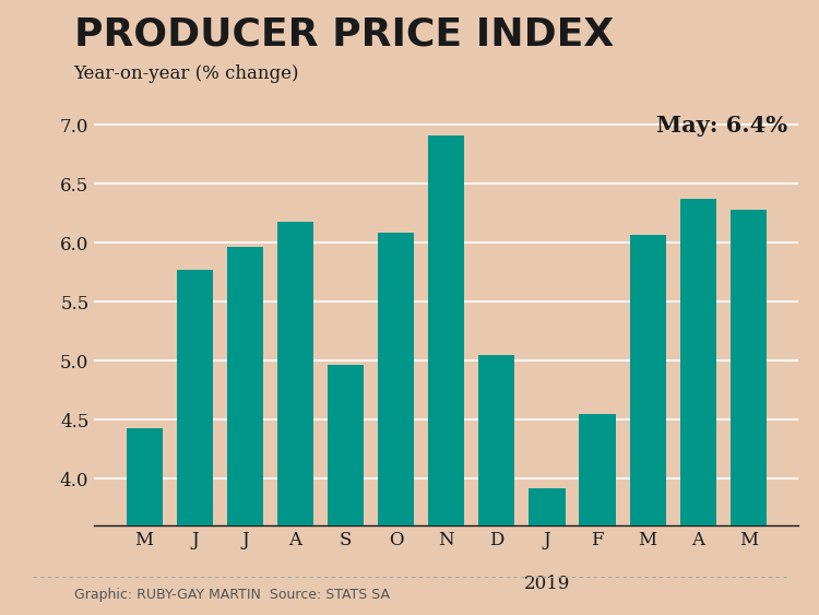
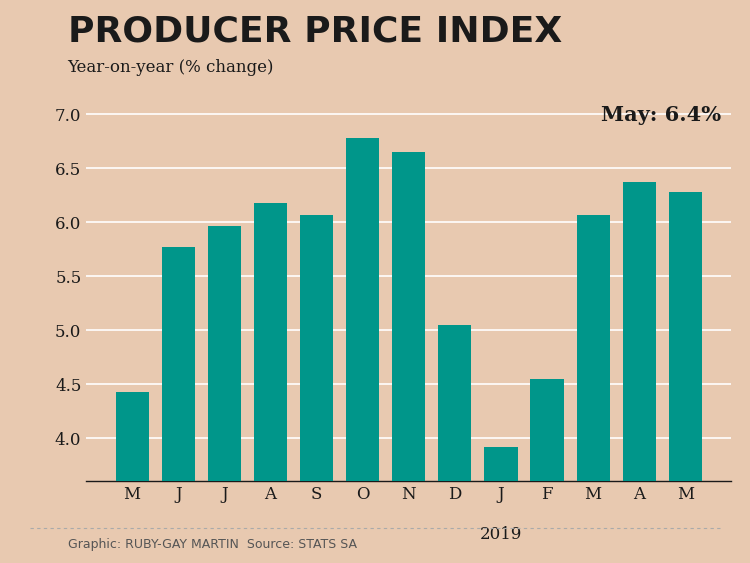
S: 4.97 -> 6.07
O: 6.09 -> 6.78
N: 6.91 -> 6.65
